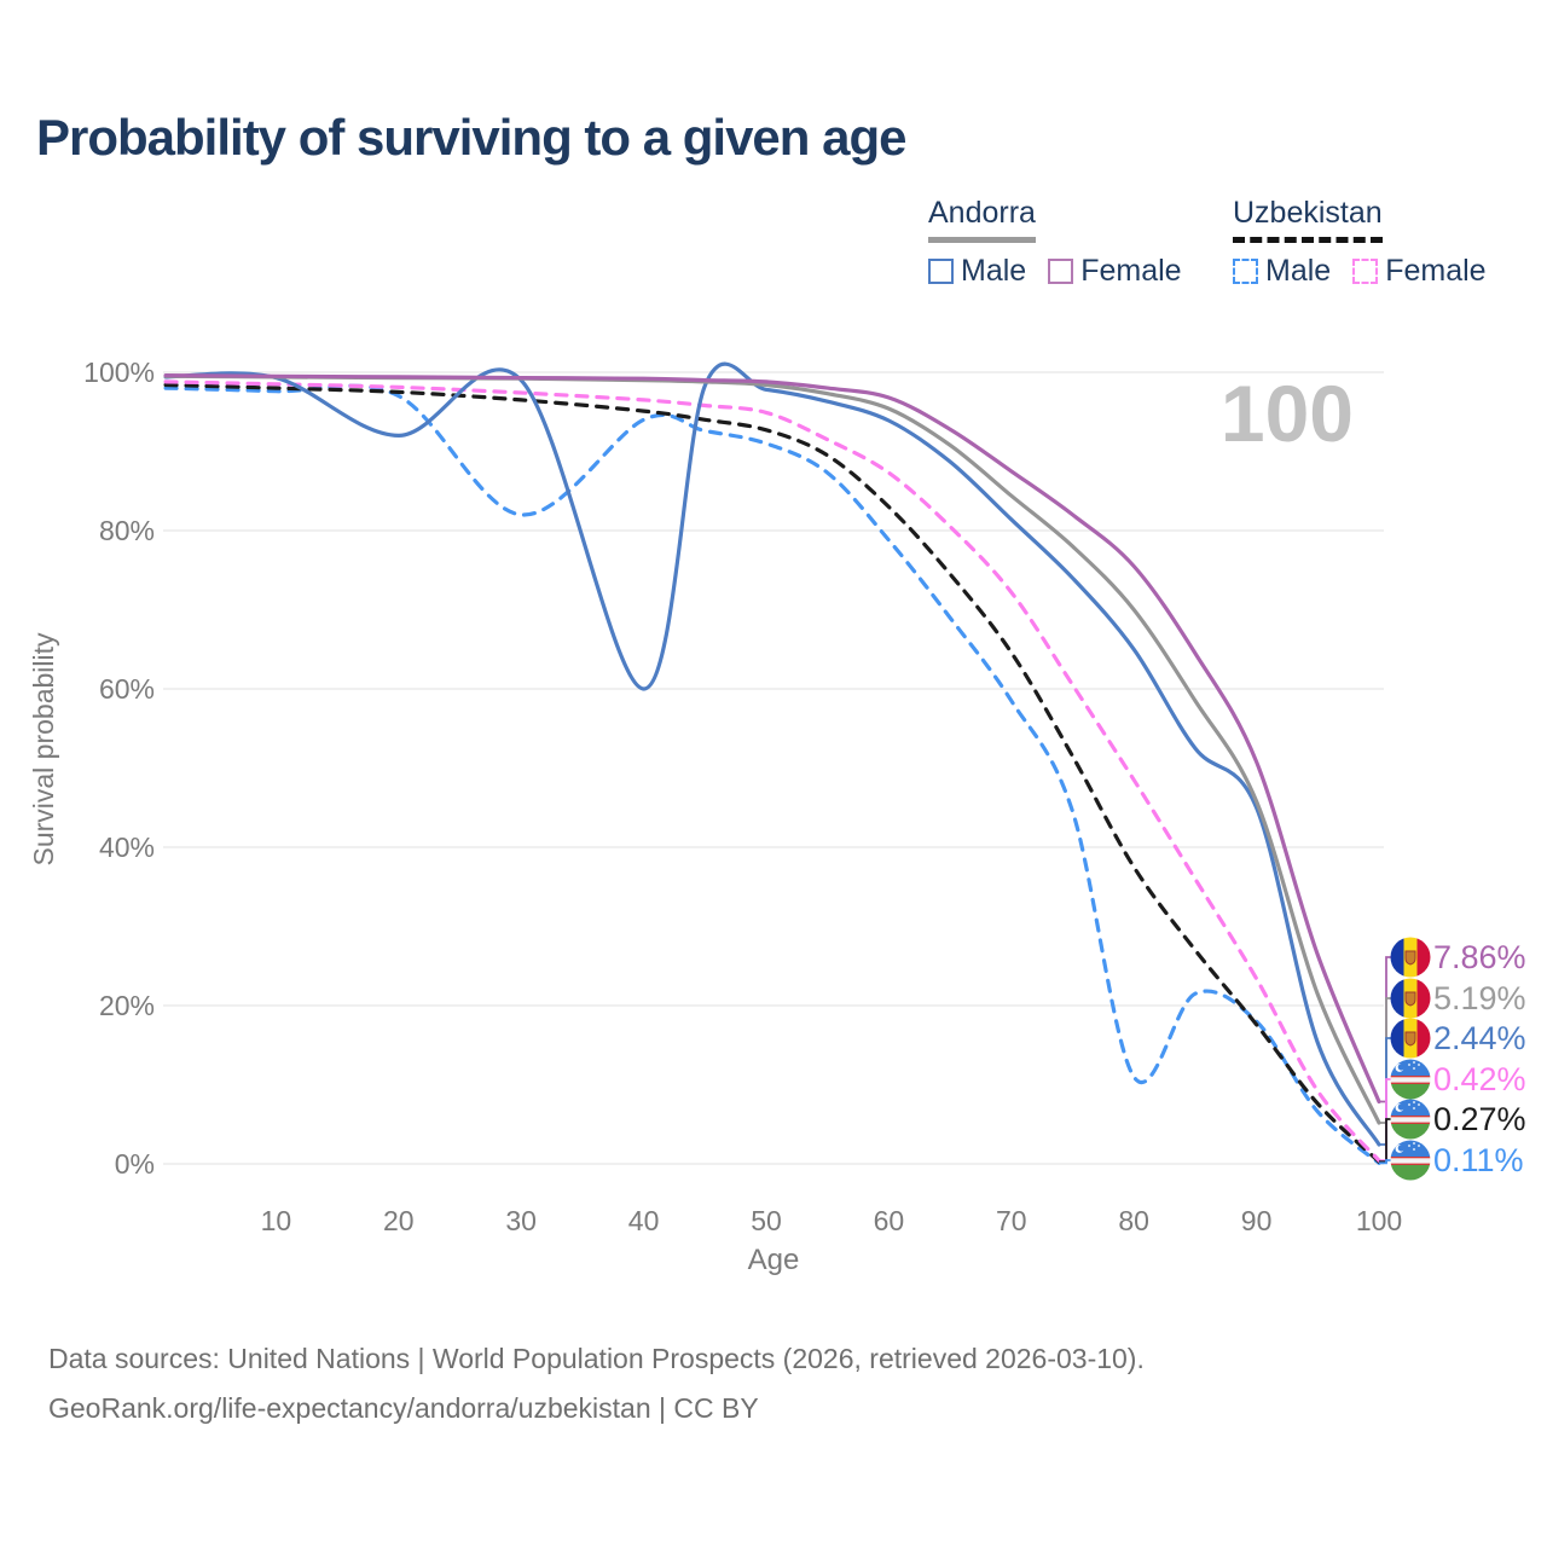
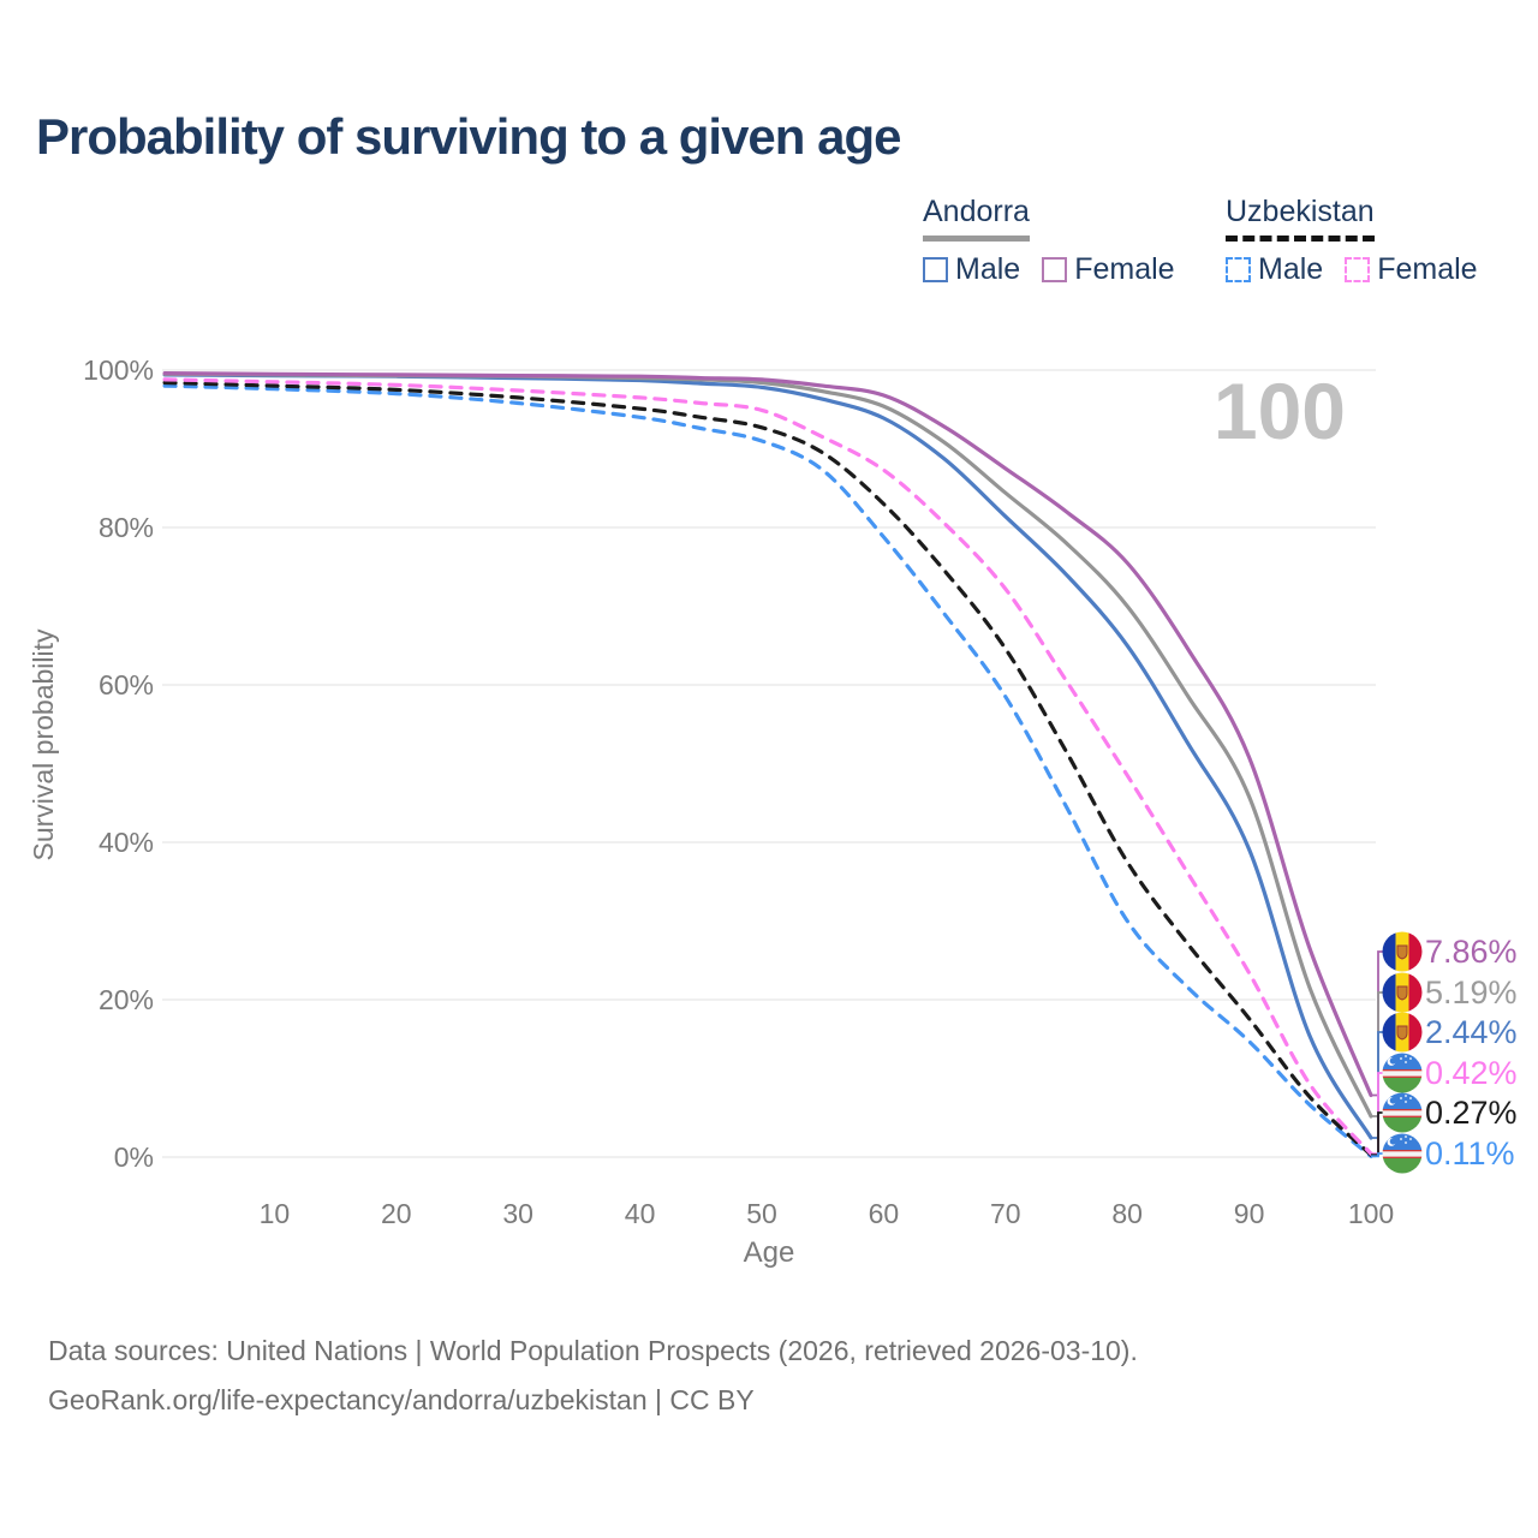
Andorra Male/20: 92% -> 99%
Uzbekistan Male/30: 82% -> 96%
Andorra Male/40: 60% -> 99%
Uzbekistan Male/80: 11% -> 30%
Andorra Male/90: 45% -> 39%
Uzbekistan Male/90: 18% -> 15%
